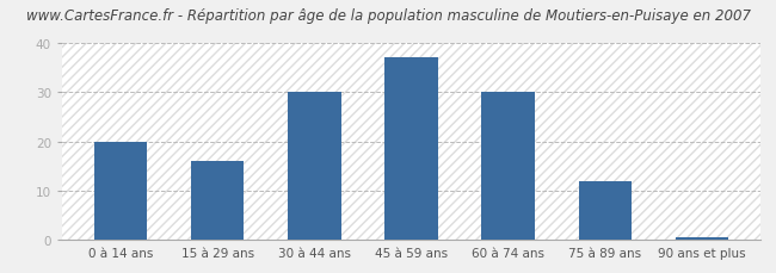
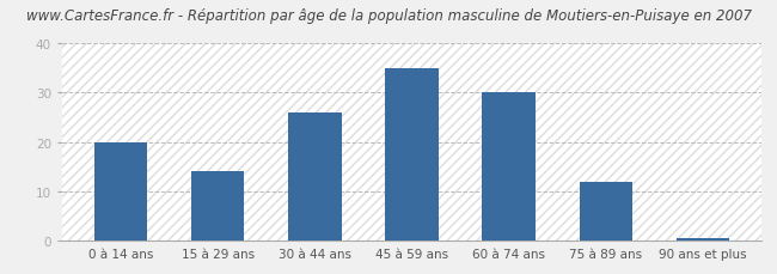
15 à 29 ans: 16.0 -> 14.0
30 à 44 ans: 30.0 -> 26.0
45 à 59 ans: 37.0 -> 35.0
